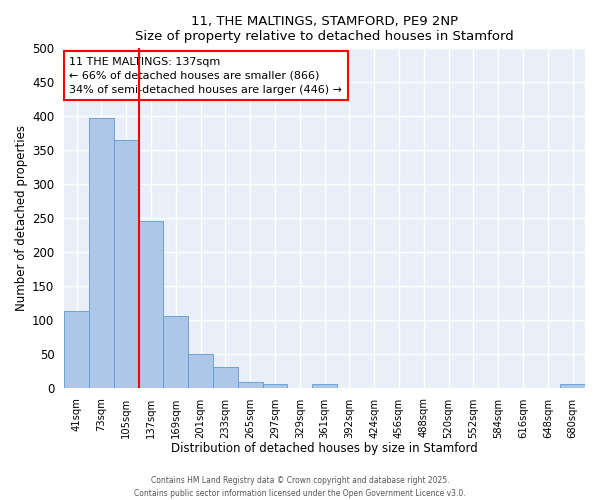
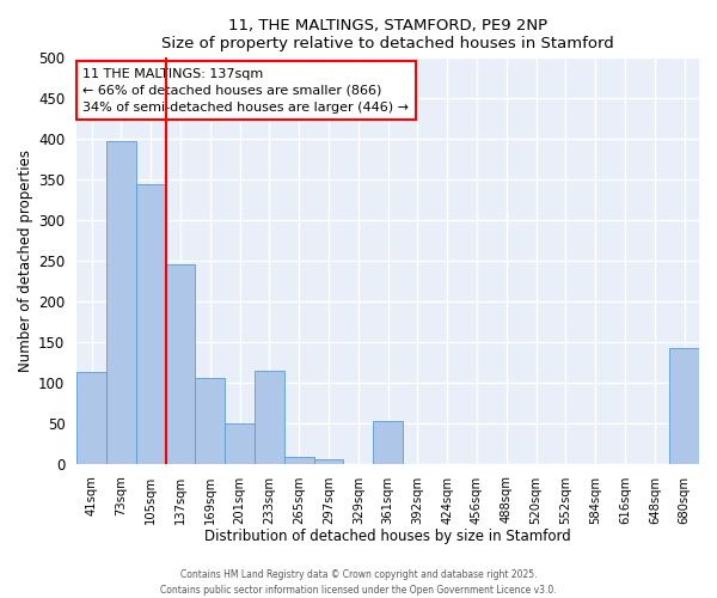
105sqm: 365 -> 344
233sqm: 30 -> 114
361sqm: 5 -> 52
680sqm: 5 -> 142
